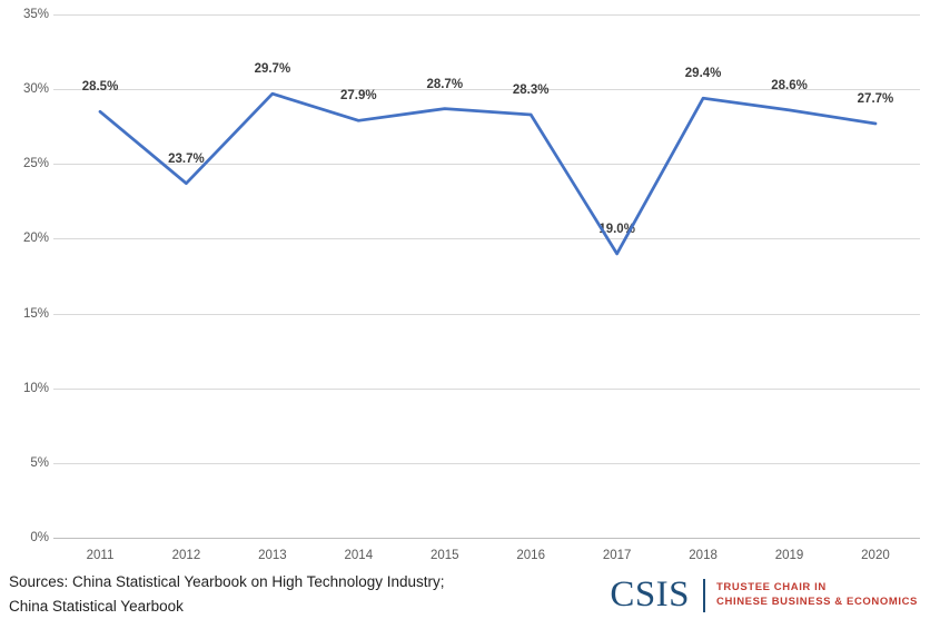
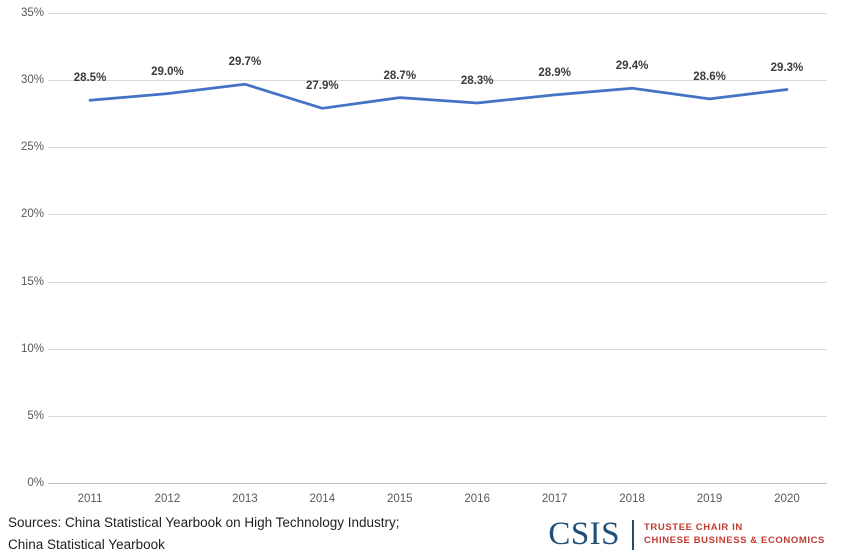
2012: 23.7% -> 29.0%
2017: 19.0% -> 28.9%
2020: 27.7% -> 29.3%
